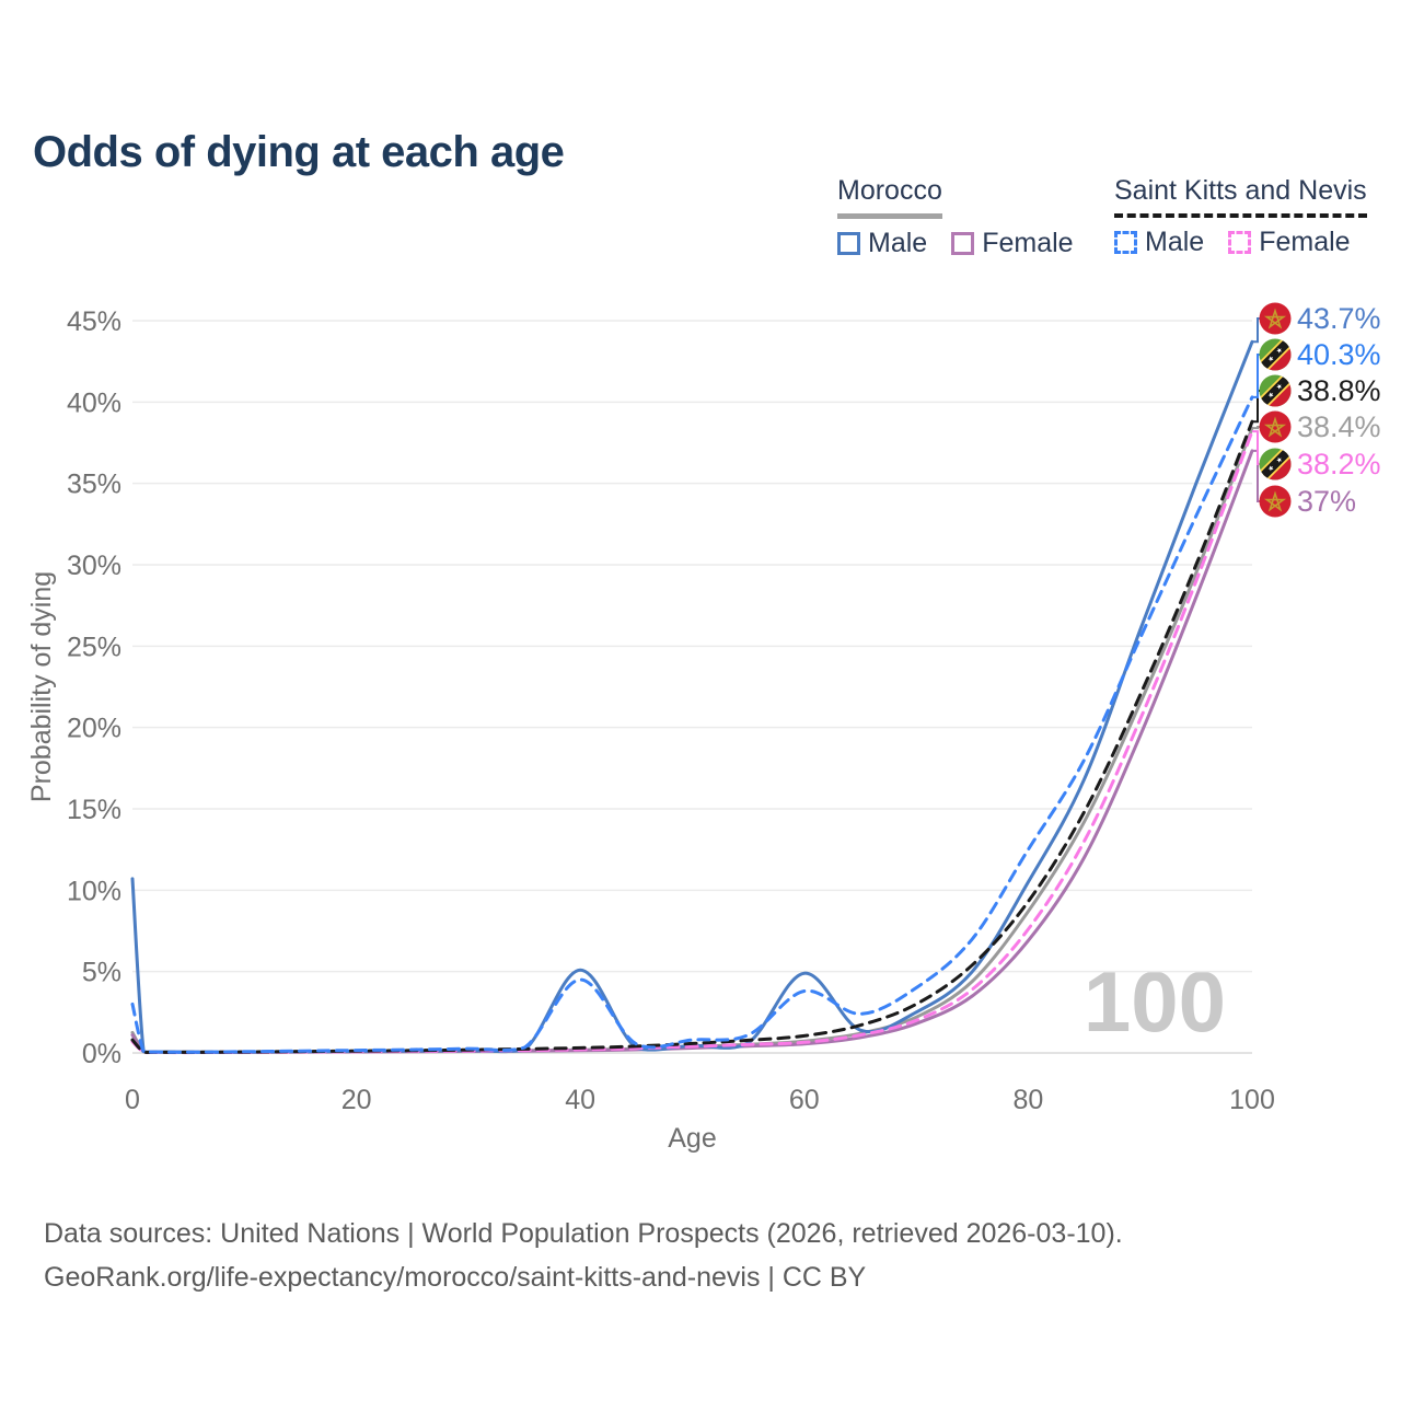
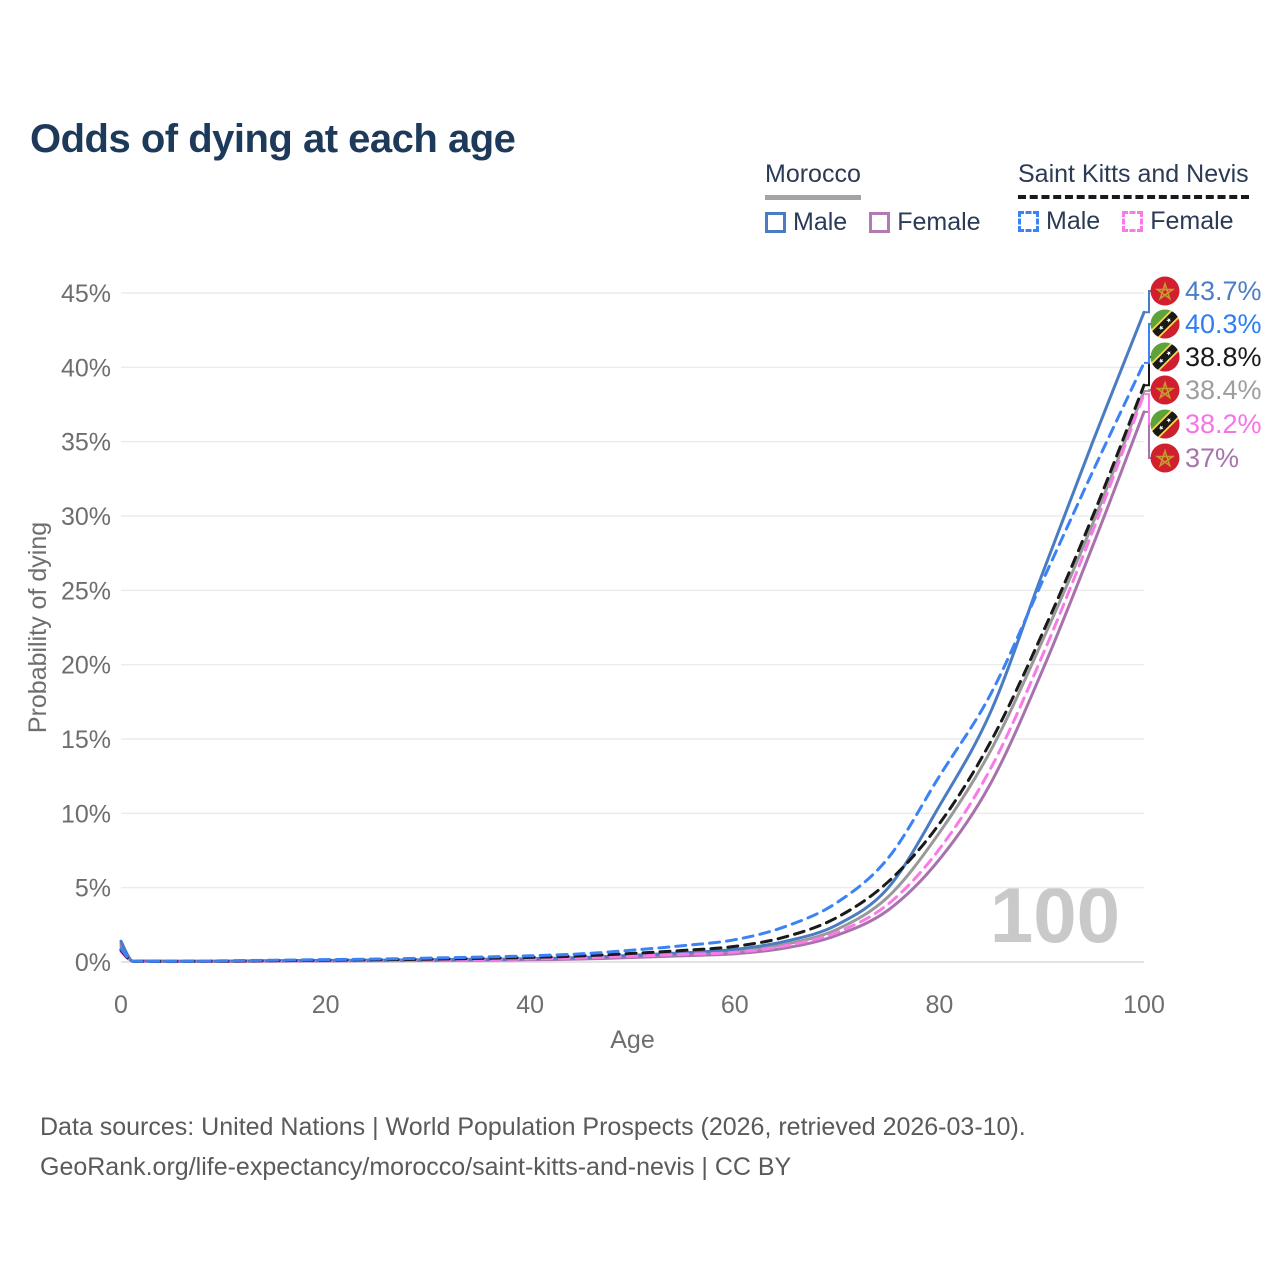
Morocco Male/0: 10.7% -> 1.4%
Saint Kitts and Nevis Male/0: 3.0% -> 0.9%
Morocco Male/40: 5.1% -> 0.2%
Saint Kitts and Nevis Male/40: 4.5% -> 0.4%
Morocco Male/60: 4.9% -> 0.8%
Saint Kitts and Nevis Male/60: 3.8% -> 1.5%
